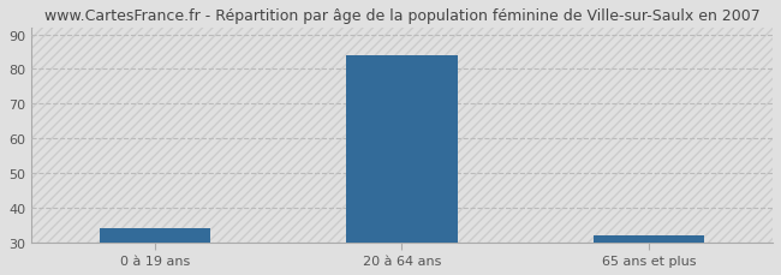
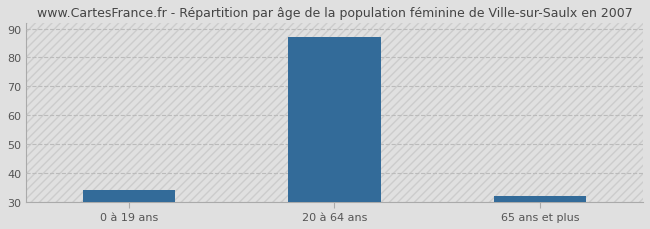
20 à 64 ans: 84 -> 87
